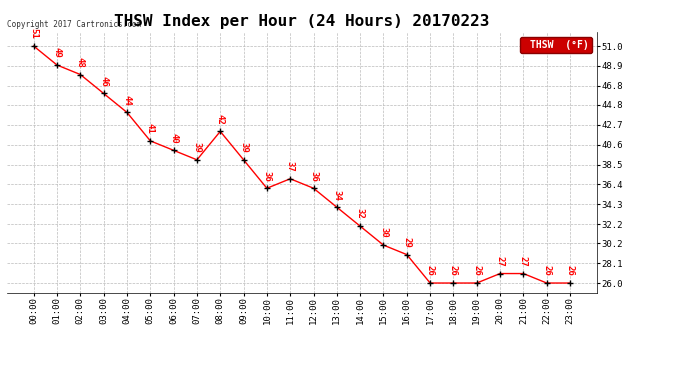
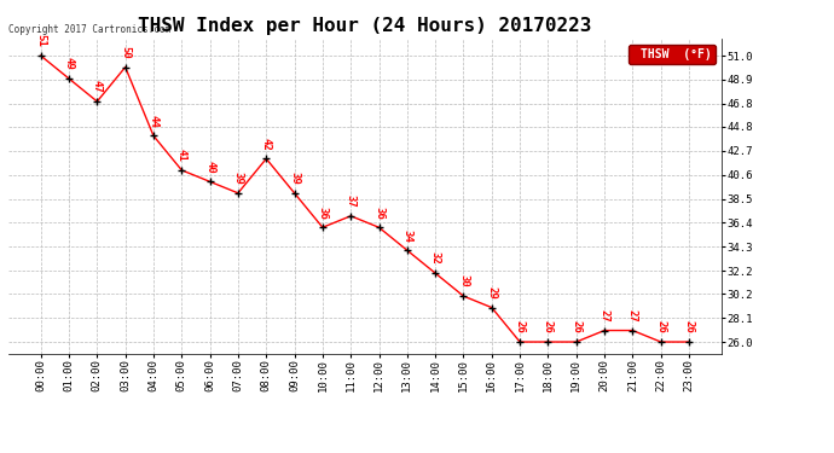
02:00: 48 -> 47
03:00: 46 -> 50
